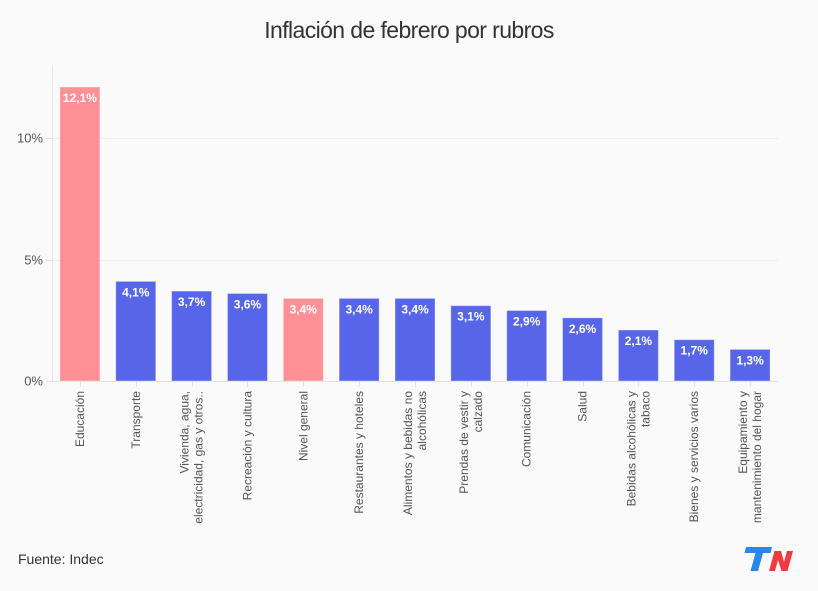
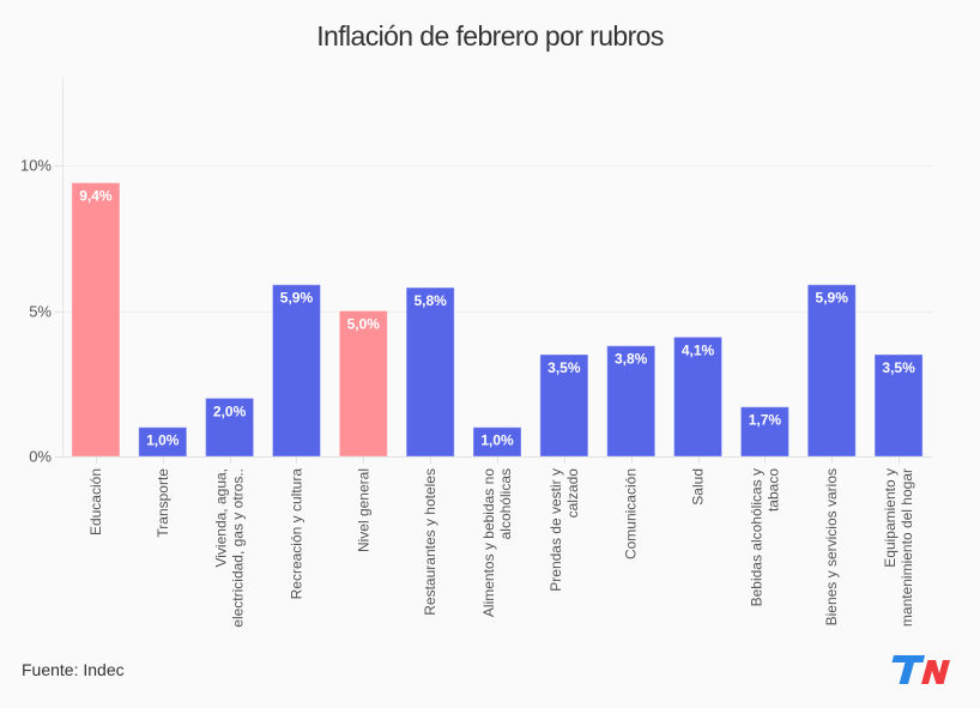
Educación: 12,1% -> 9,4%
Transporte: 4,1% -> 1,0%
Vivienda, agua, electricidad, gas y otros..: 3,7% -> 2,0%
Recreación y cultura: 3,6% -> 5,9%
Nivel general: 3,4% -> 5,0%
Restaurantes y hoteles: 3,4% -> 5,8%
Alimentos y bebidas no alcohólicas: 3,4% -> 1,0%
Prendas de vestir y calzado: 3,1% -> 3,5%
Comunicación: 2,9% -> 3,8%
Salud: 2,6% -> 4,1%
Bebidas alcohólicas y tabaco: 2,1% -> 1,7%
Bienes y servicios varios: 1,7% -> 5,9%
Equipamiento y mantenimiento del hogar: 1,3% -> 3,5%
